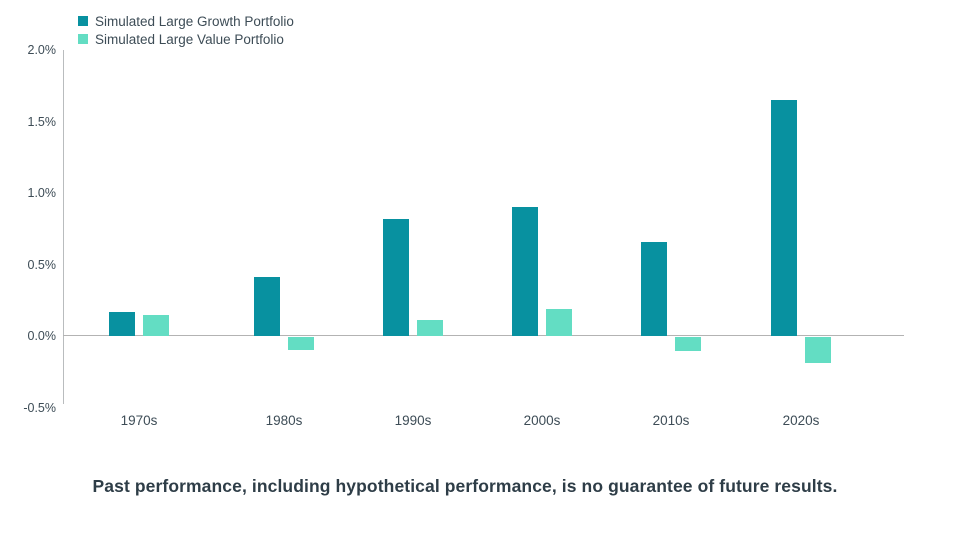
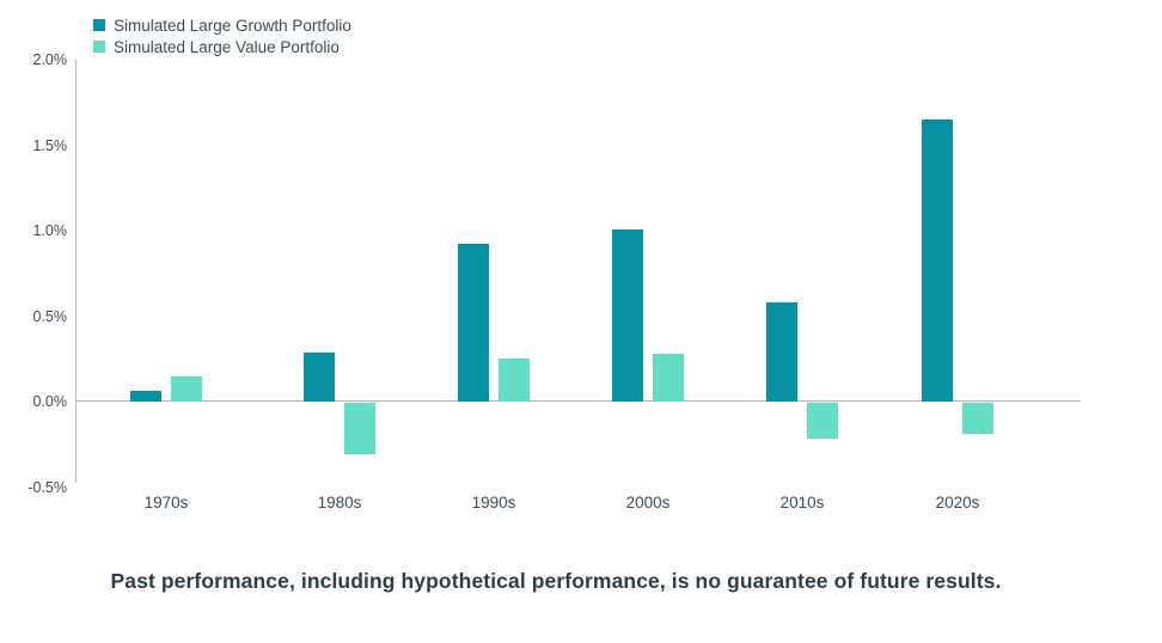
Simulated Large Growth Portfolio/1970s: 0.17% -> 0.06%
Simulated Large Growth Portfolio/1980s: 0.41% -> 0.29%
Simulated Large Value Portfolio/1980s: -0.09% -> -0.30%
Simulated Large Growth Portfolio/1990s: 0.82% -> 0.92%
Simulated Large Value Portfolio/1990s: 0.11% -> 0.25%
Simulated Large Growth Portfolio/2000s: 0.90% -> 1.01%
Simulated Large Value Portfolio/2000s: 0.19% -> 0.28%
Simulated Large Growth Portfolio/2010s: 0.66% -> 0.58%
Simulated Large Value Portfolio/2010s: -0.10% -> -0.21%
